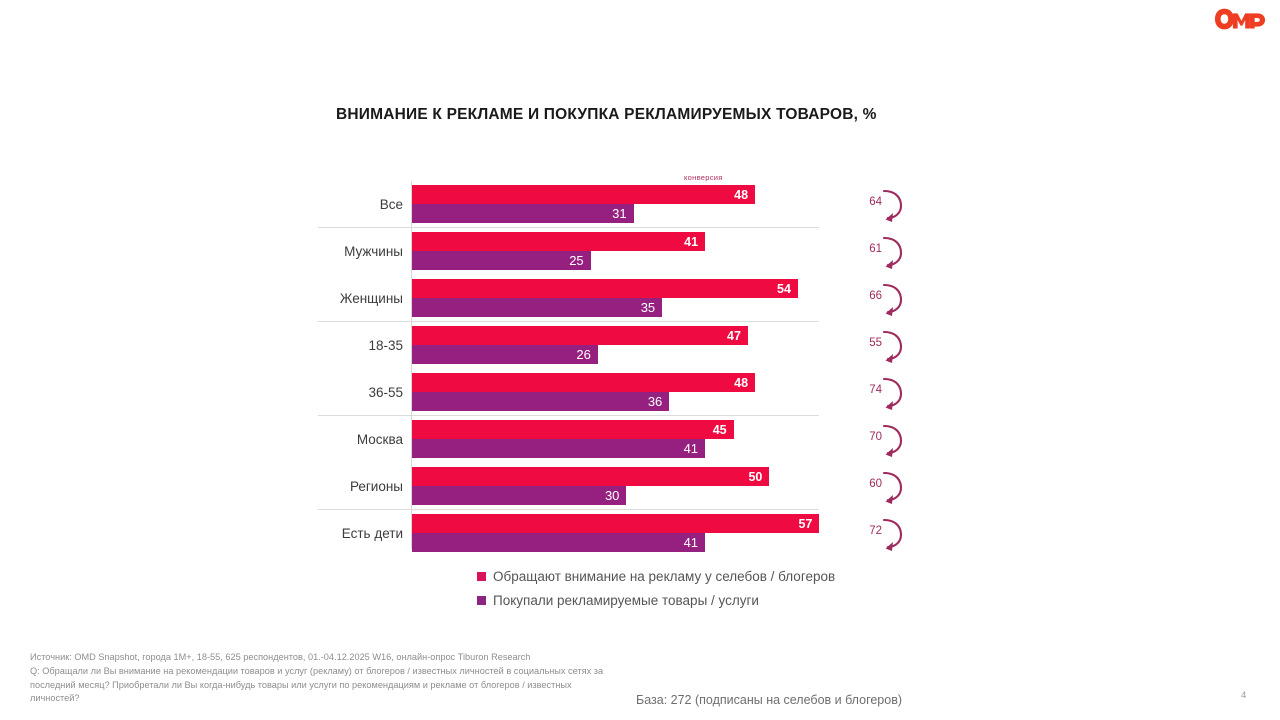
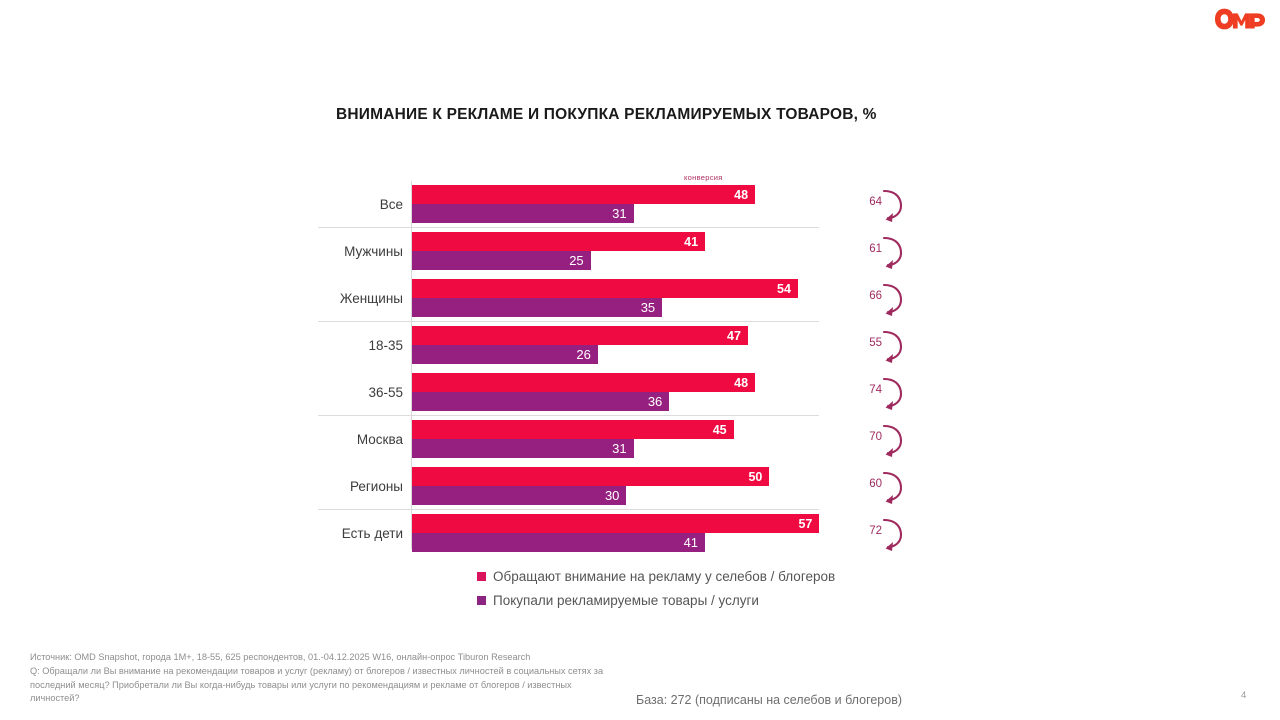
Покупали рекламируемые товары / услуги/Москва: 41 -> 31
